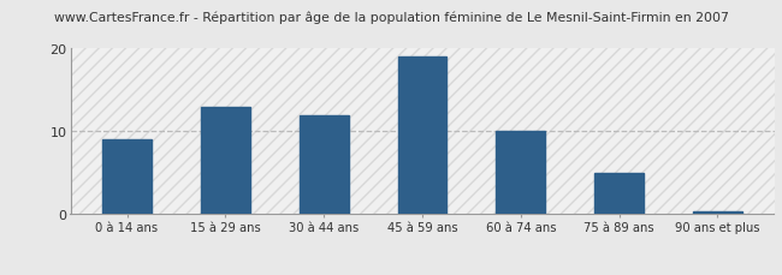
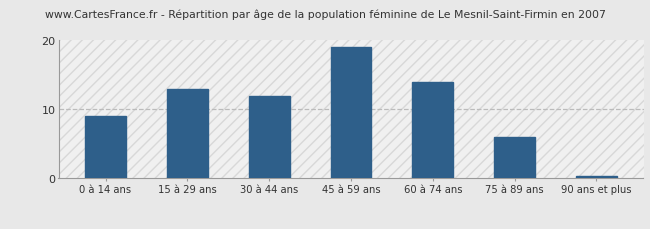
60 à 74 ans: 10.0 -> 14.0
75 à 89 ans: 5.0 -> 6.0
